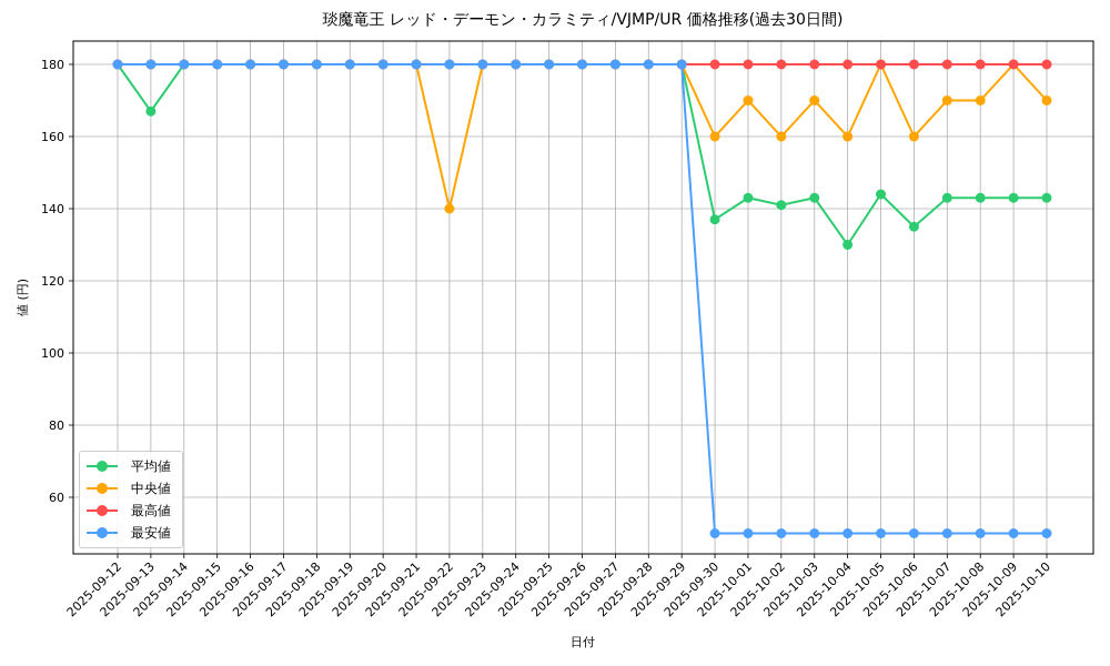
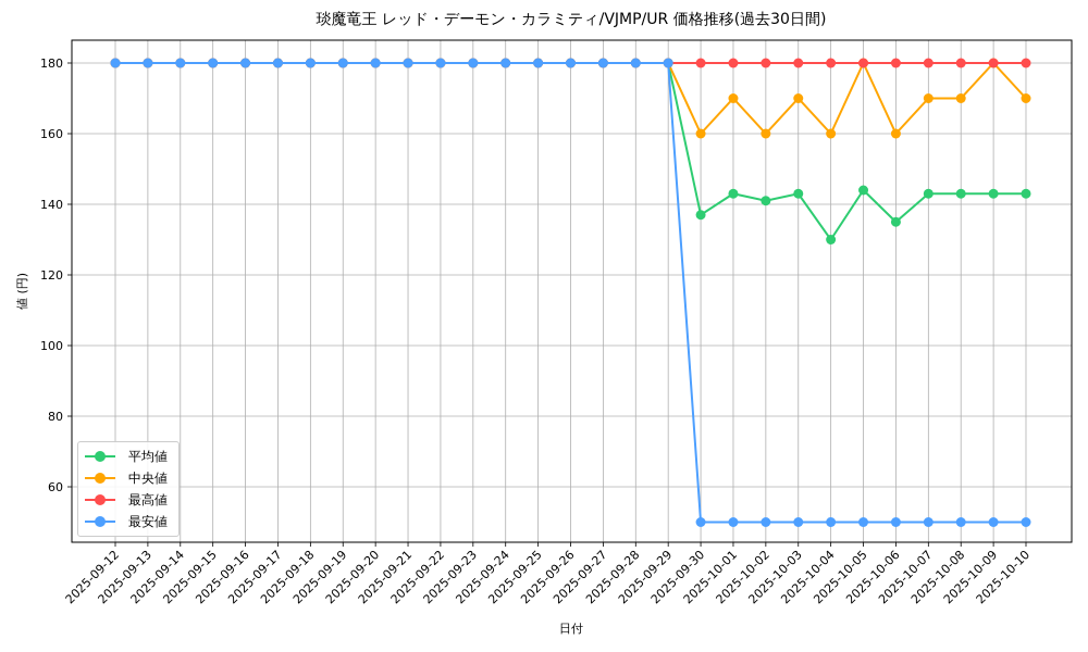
平均値/2025-09-13: 167 -> 180
中央値/2025-09-22: 140 -> 180
